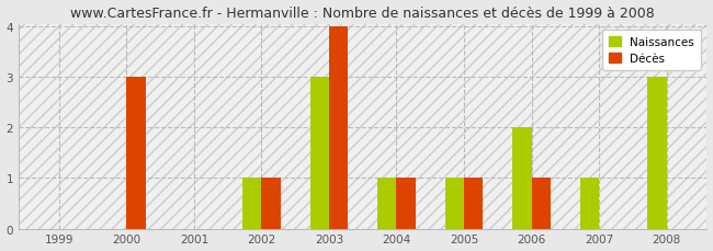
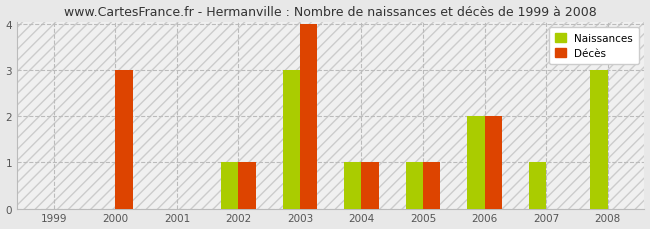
Décès/2006: 1 -> 2
